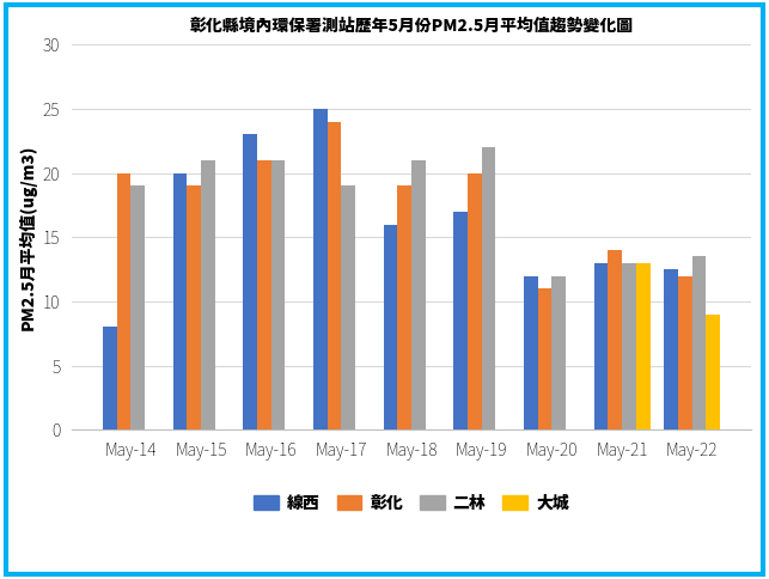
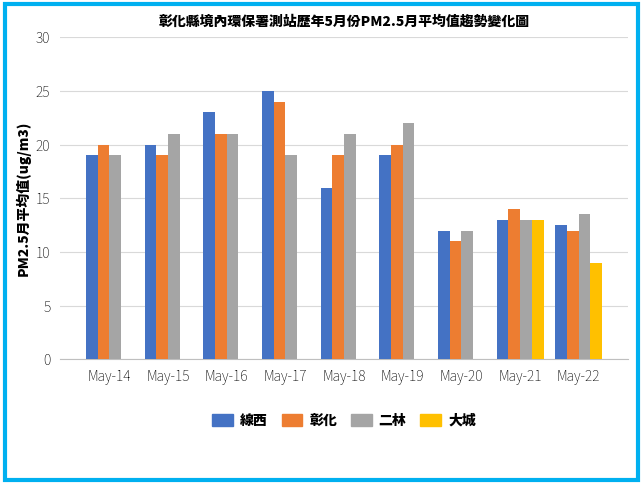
線西/May-14: 8.0 -> 19.0
線西/May-19: 17.0 -> 19.0
